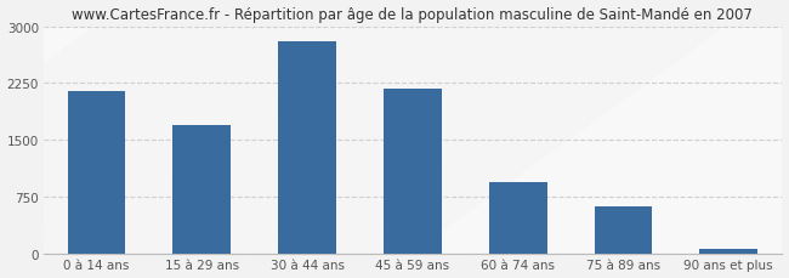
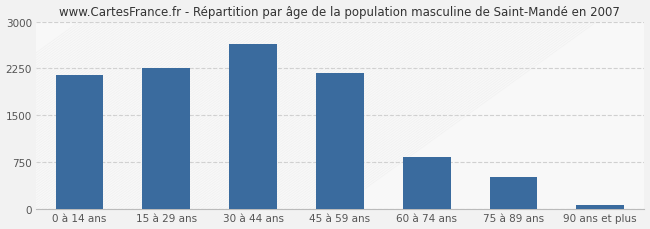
15 à 29 ans: 1700 -> 2260
30 à 44 ans: 2800 -> 2640
60 à 74 ans: 950 -> 840
75 à 89 ans: 630 -> 520
